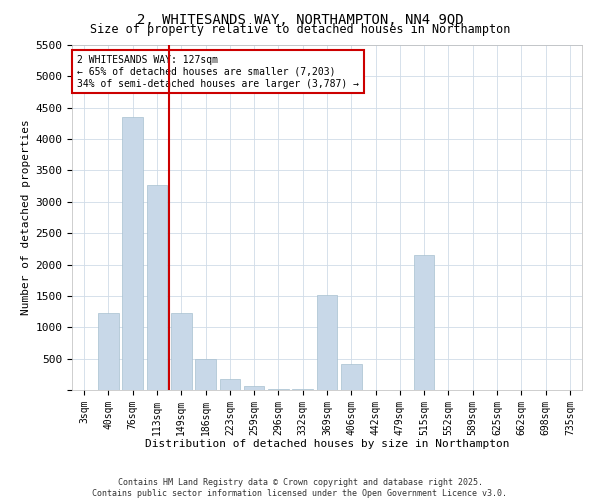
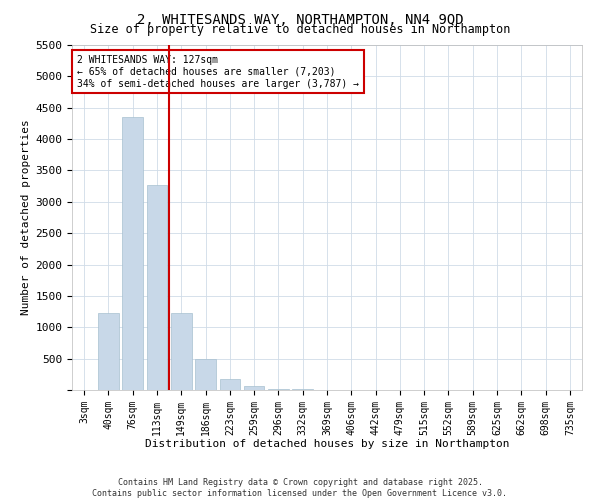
369sqm: 1520 -> 0
406sqm: 420 -> 0
515sqm: 2160 -> 0
